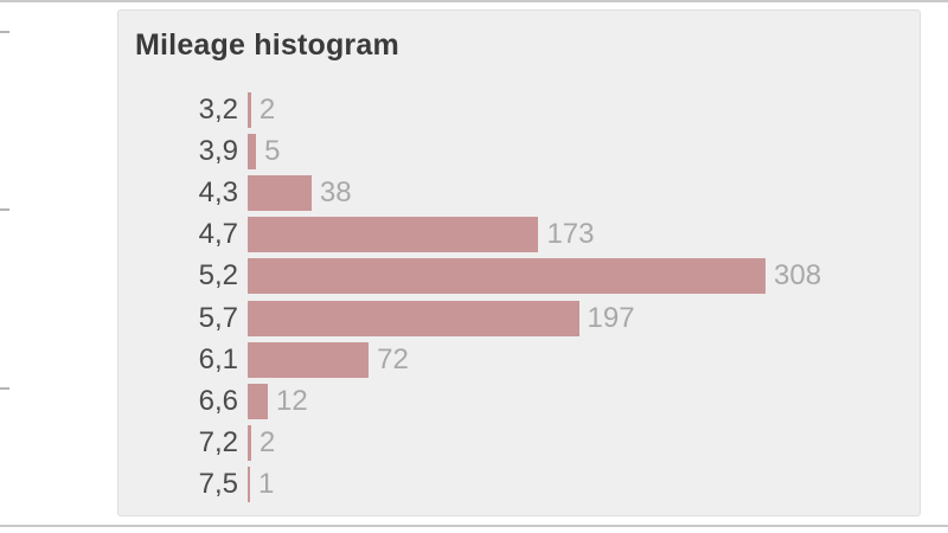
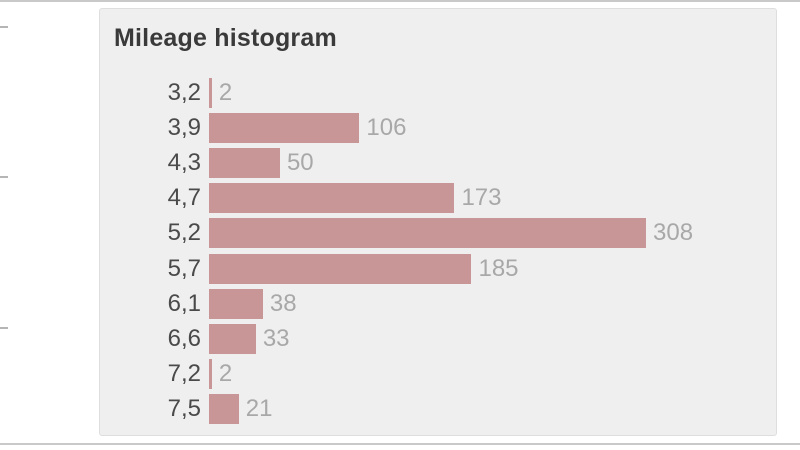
3,9: 5 -> 106
4,3: 38 -> 50
5,7: 197 -> 185
6,1: 72 -> 38
6,6: 12 -> 33
7,5: 1 -> 21
